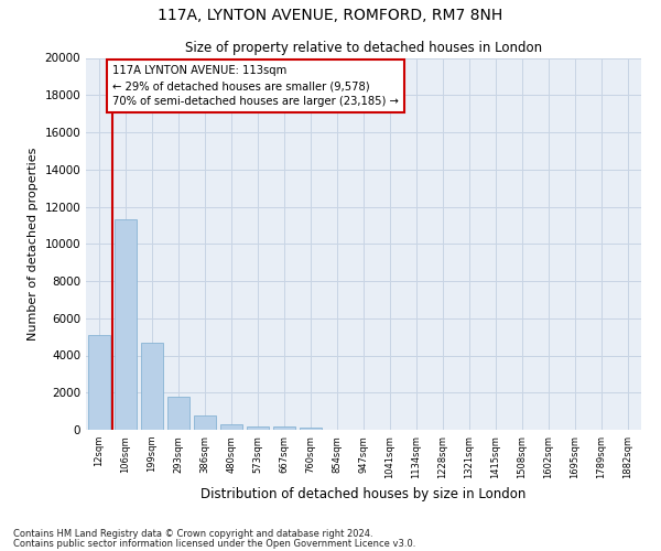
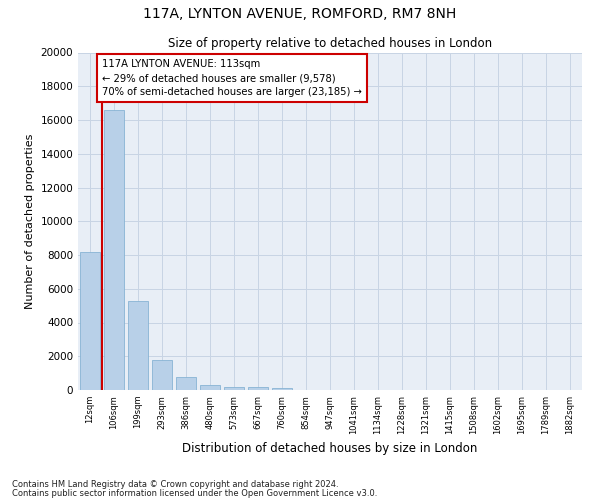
12sqm: 5100 -> 8200
106sqm: 11300 -> 16600
199sqm: 4700 -> 5300
